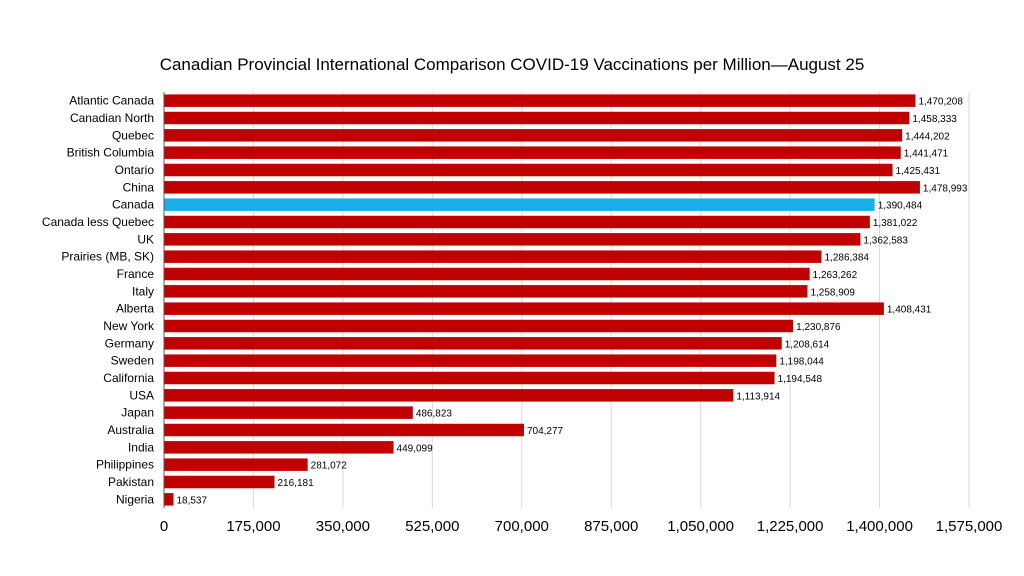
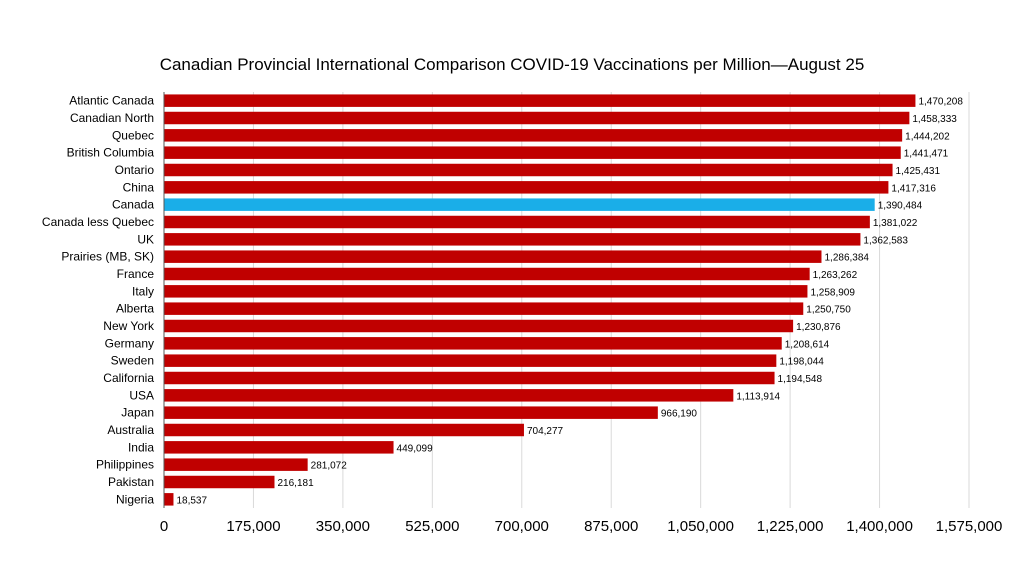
China: 1,478,993 -> 1,417,316
Alberta: 1,408,431 -> 1,250,750
Japan: 486,823 -> 966,190
